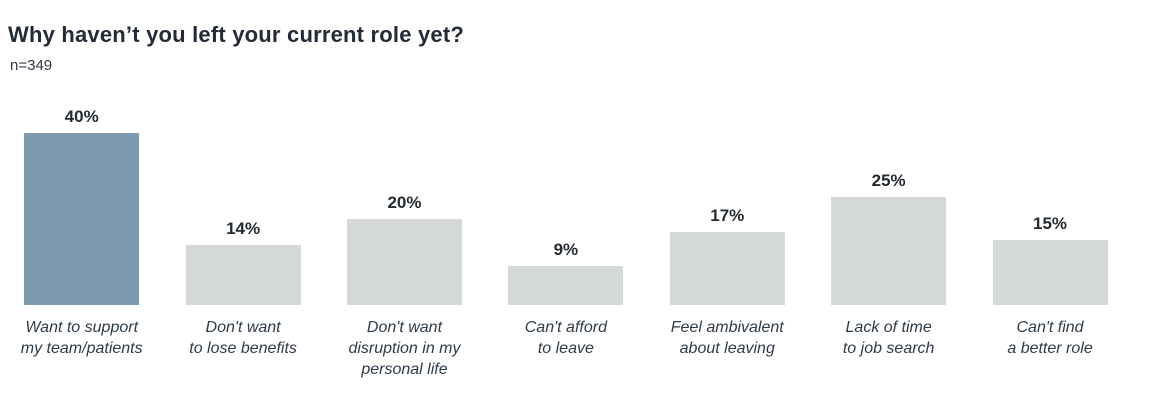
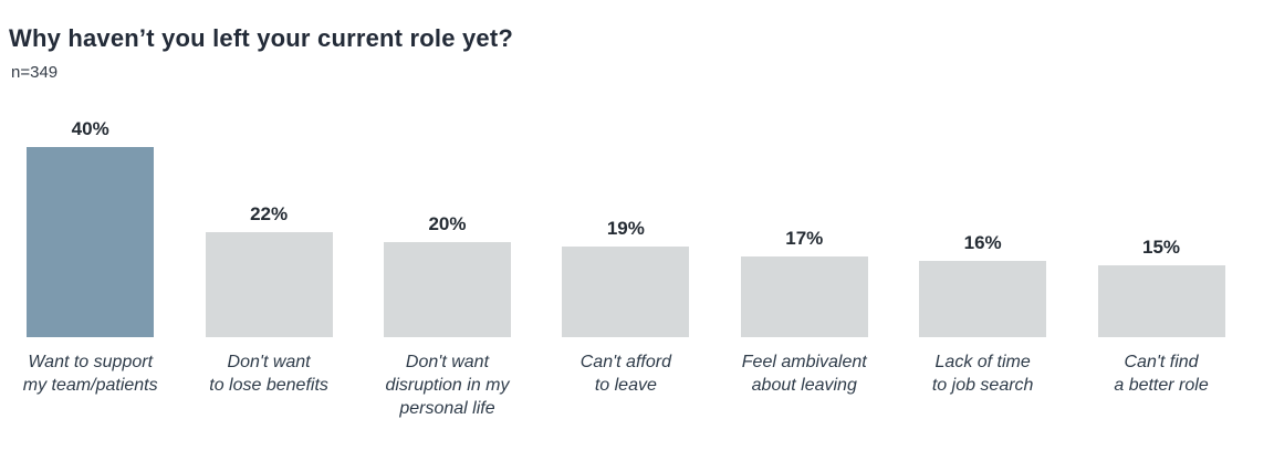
Don't want to lose benefits: 14% -> 22%
Can't afford to leave: 9% -> 19%
Lack of time to job search: 25% -> 16%
